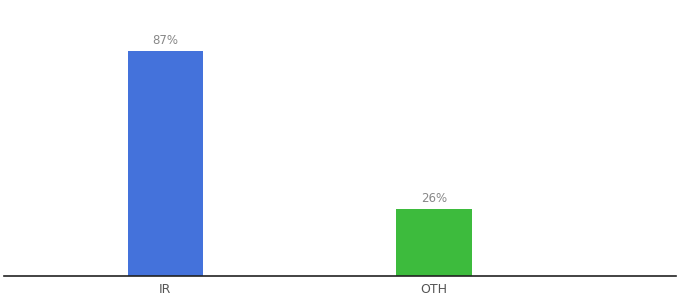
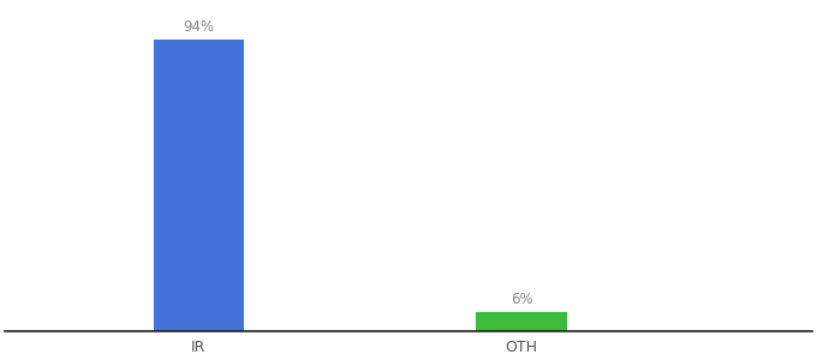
IR: 87% -> 94%
OTH: 26% -> 6%
